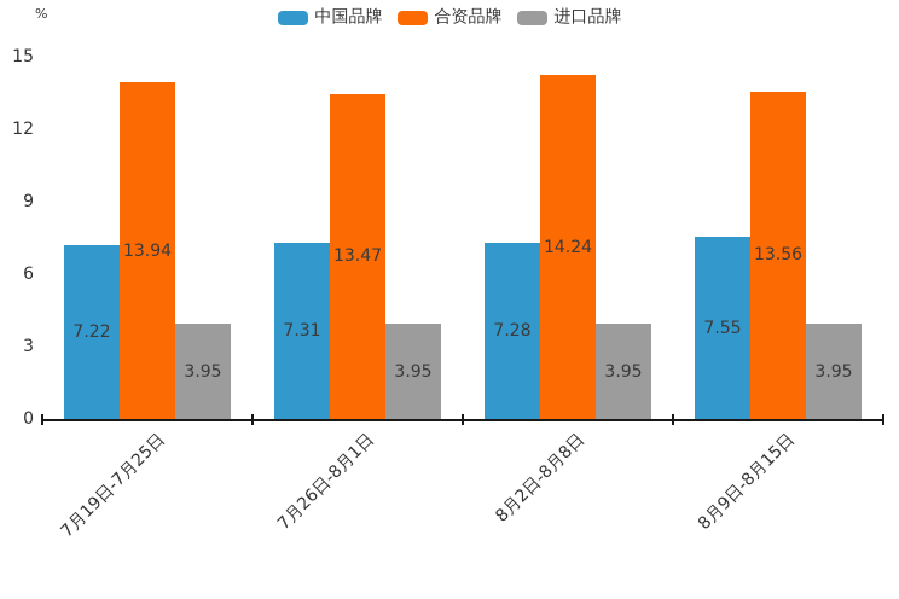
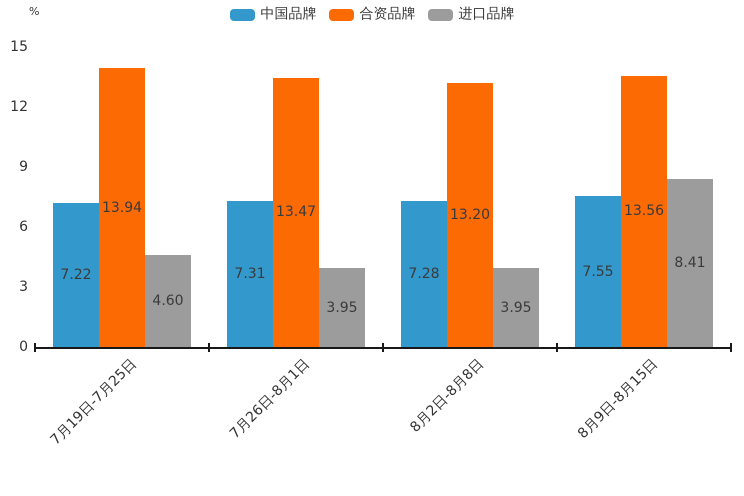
进口品牌/7月19日-7月25日: 3.95 -> 4.60
合资品牌/8月2日-8月8日: 14.24 -> 13.20
进口品牌/8月9日-8月15日: 3.95 -> 8.41
